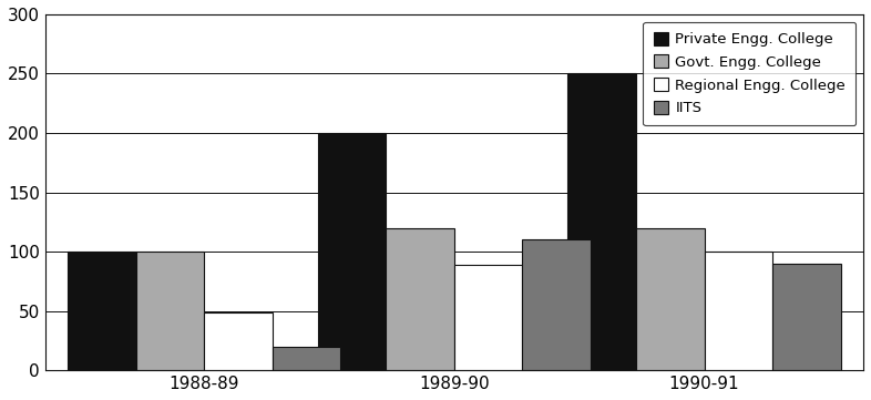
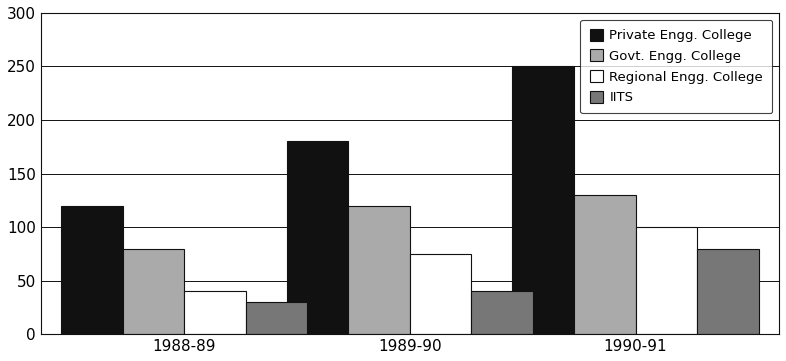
Private Engg. College/1988-89: 100 -> 120
Govt. Engg. College/1988-89: 100 -> 80
Regional Engg. College/1988-89: 49 -> 40
IITS/1988-89: 20 -> 30
Private Engg. College/1989-90: 200 -> 180
Regional Engg. College/1989-90: 89 -> 75
IITS/1989-90: 110 -> 40
Govt. Engg. College/1990-91: 120 -> 130
IITS/1990-91: 90 -> 80
